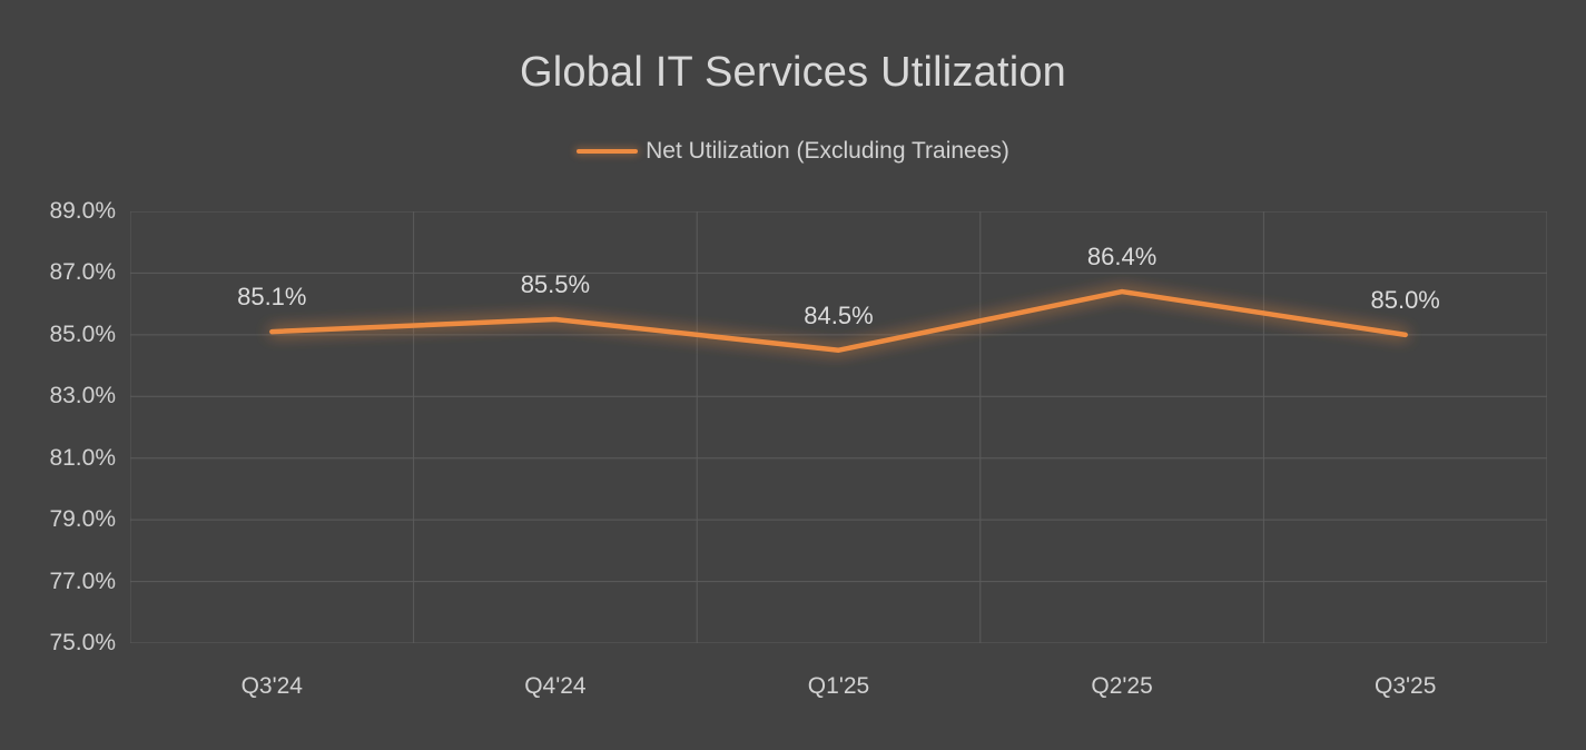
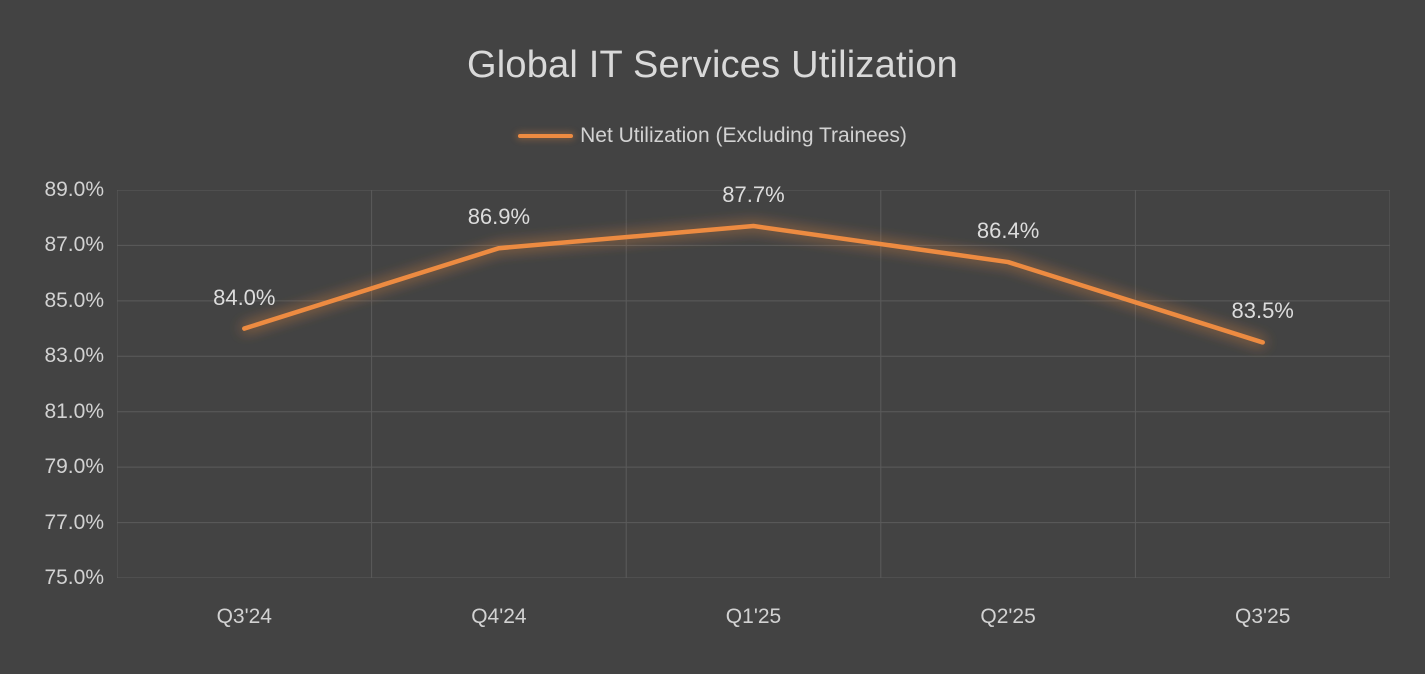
Q3'24: 85.1% -> 84.0%
Q4'24: 85.5% -> 86.9%
Q1'25: 84.5% -> 87.7%
Q3'25: 85.0% -> 83.5%
